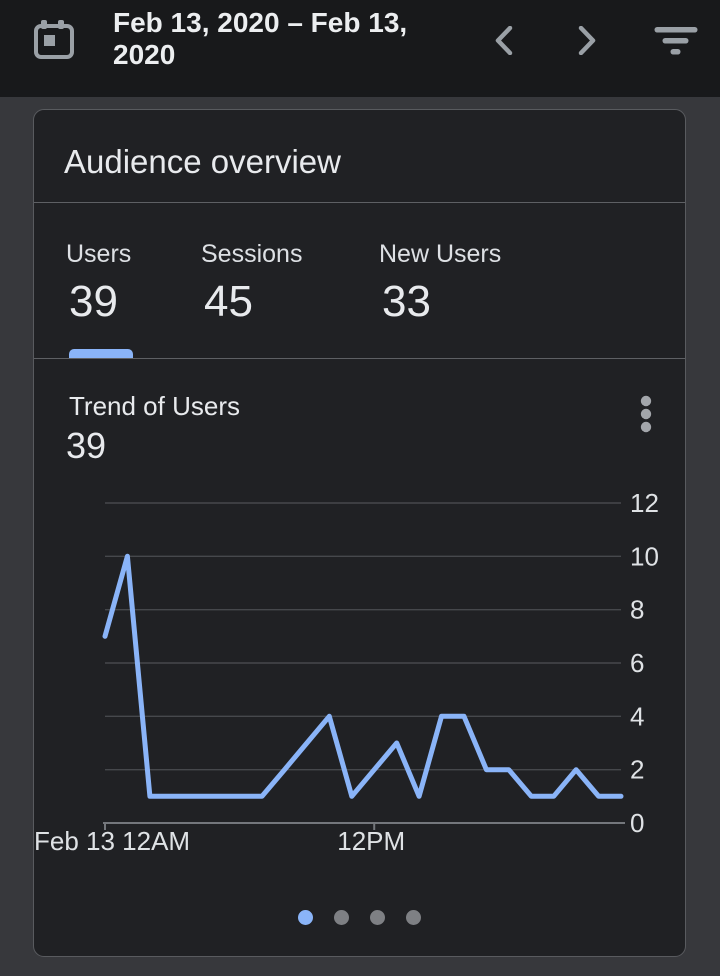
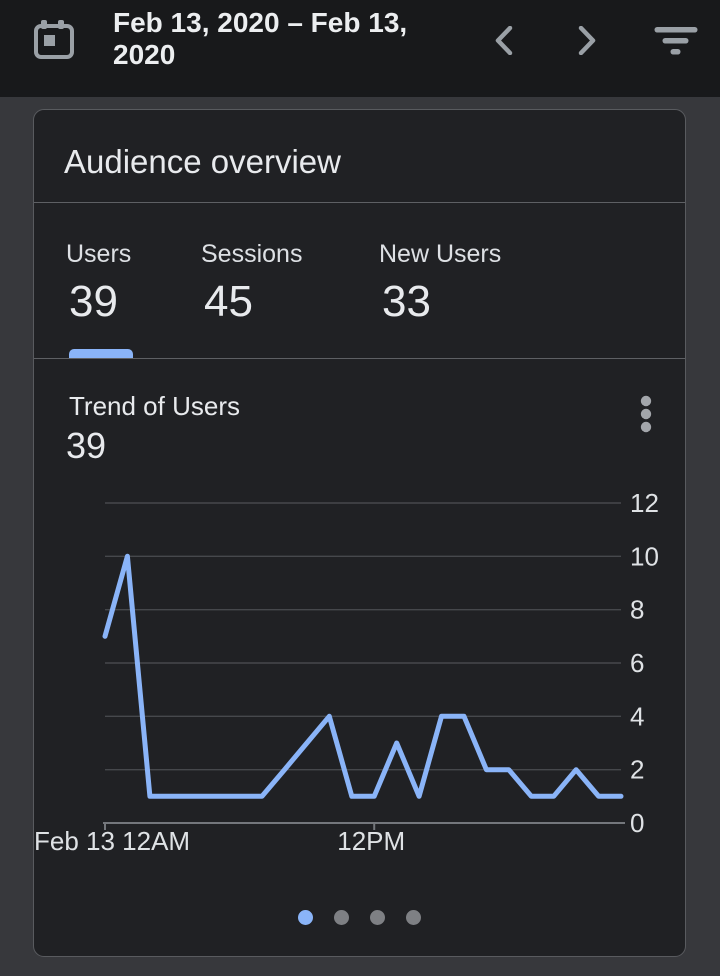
12PM: 2 -> 1
